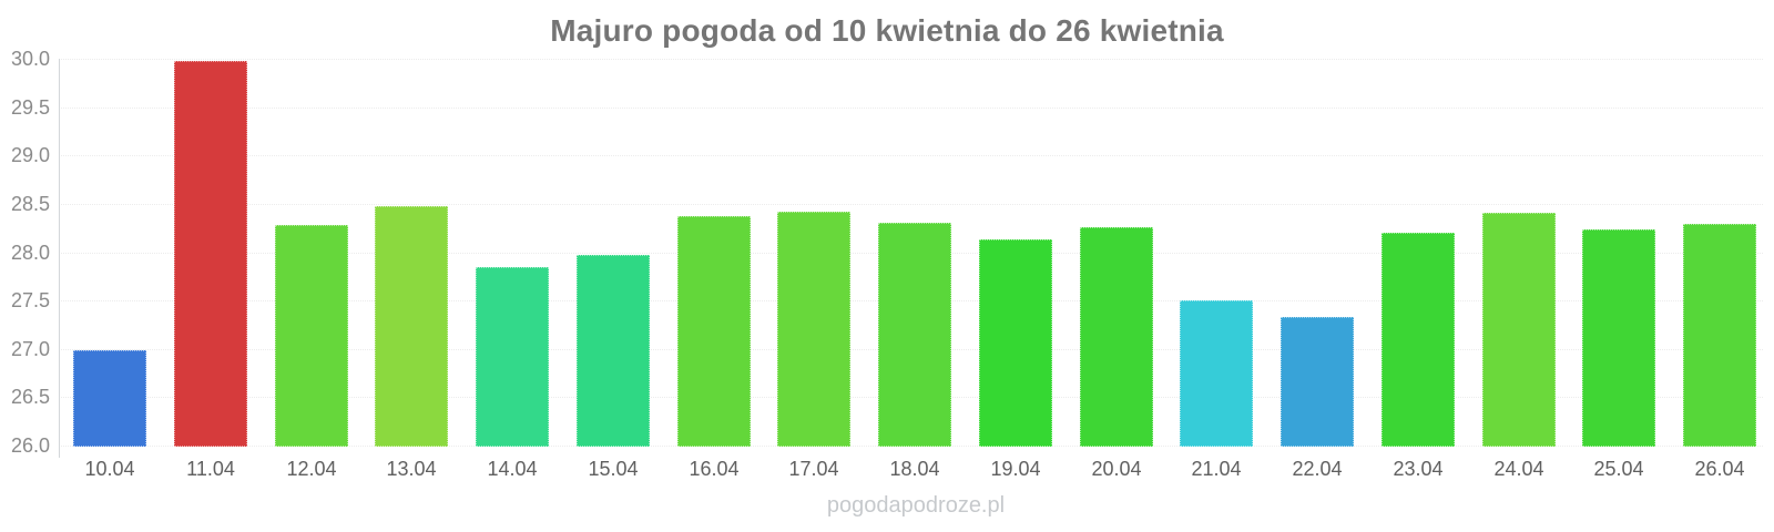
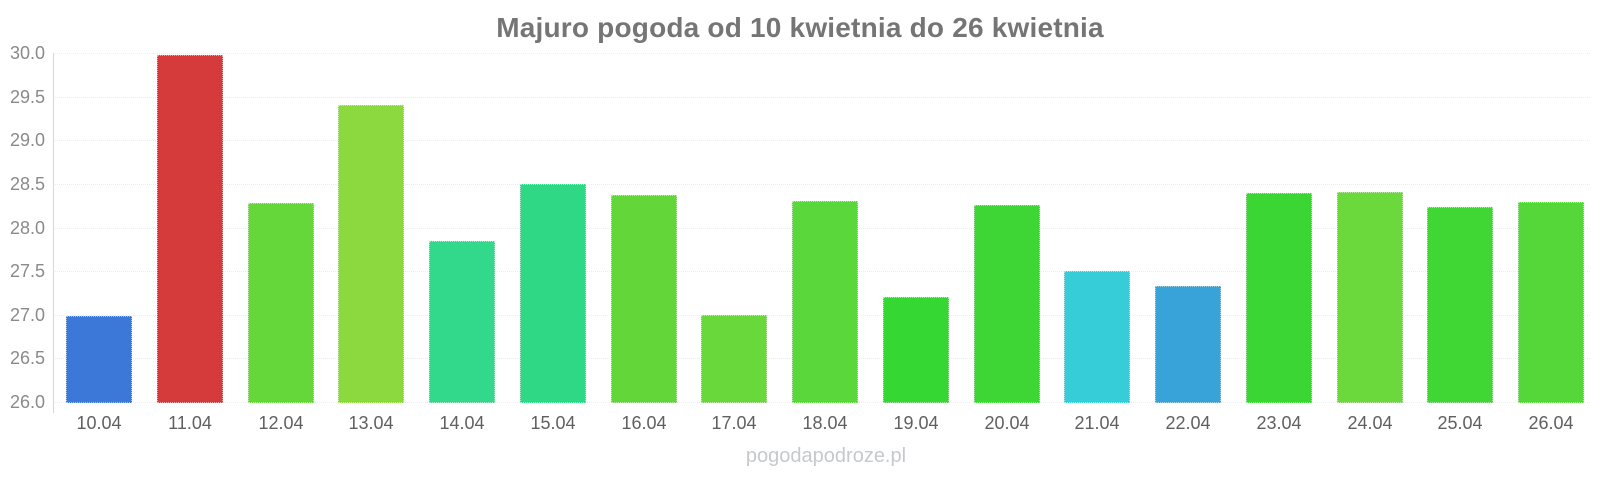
13.04: 28.5 -> 29.4
15.04: 28.0 -> 28.5
17.04: 28.4 -> 27.0
19.04: 28.1 -> 27.2
23.04: 28.2 -> 28.4
